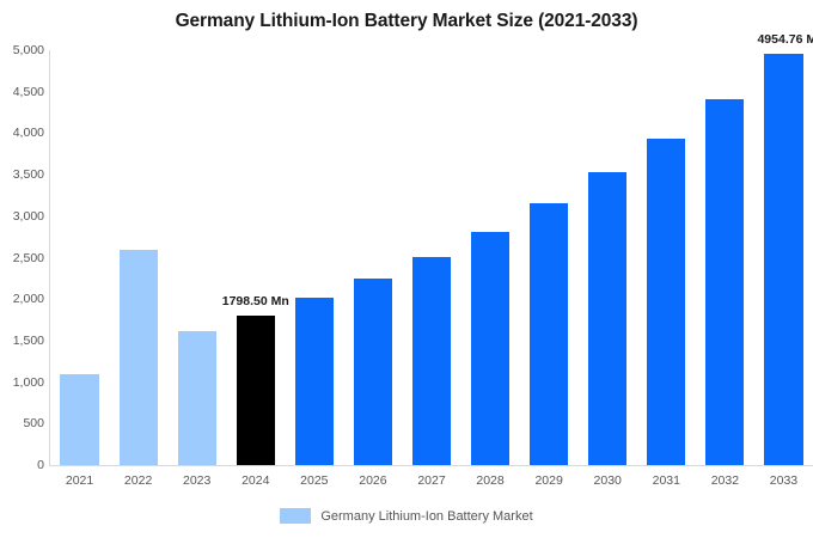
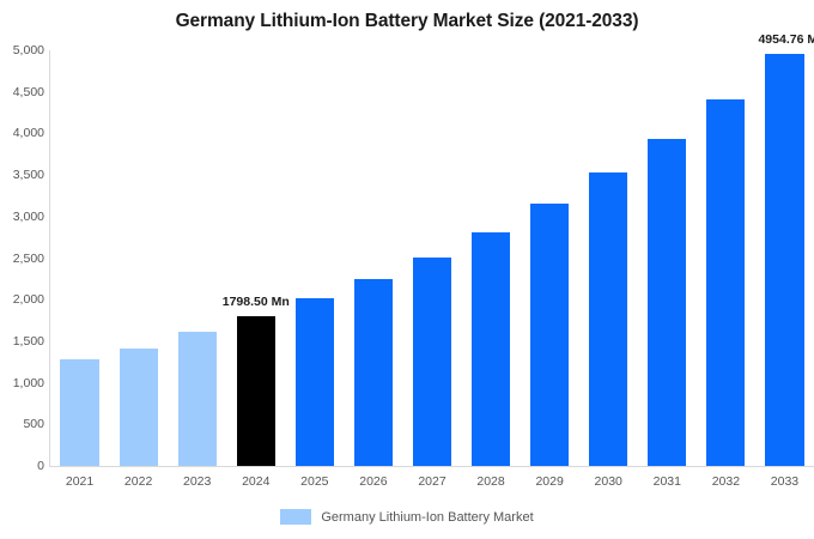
2021: 1100 -> 1300
2022: 2600 -> 1400
